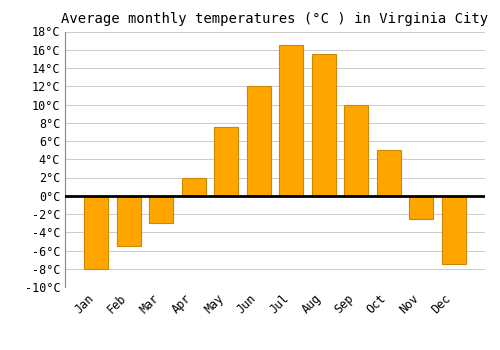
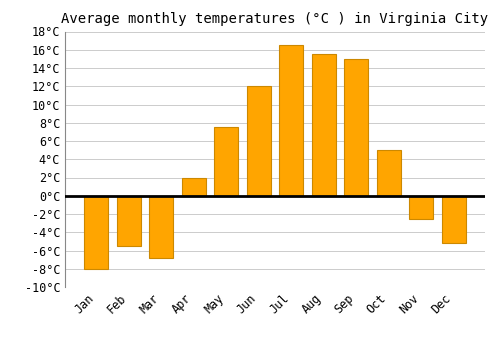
Mar: -3.0°C -> -6.8°C
Sep: 10.0°C -> 15.0°C
Dec: -7.5°C -> -5.2°C
